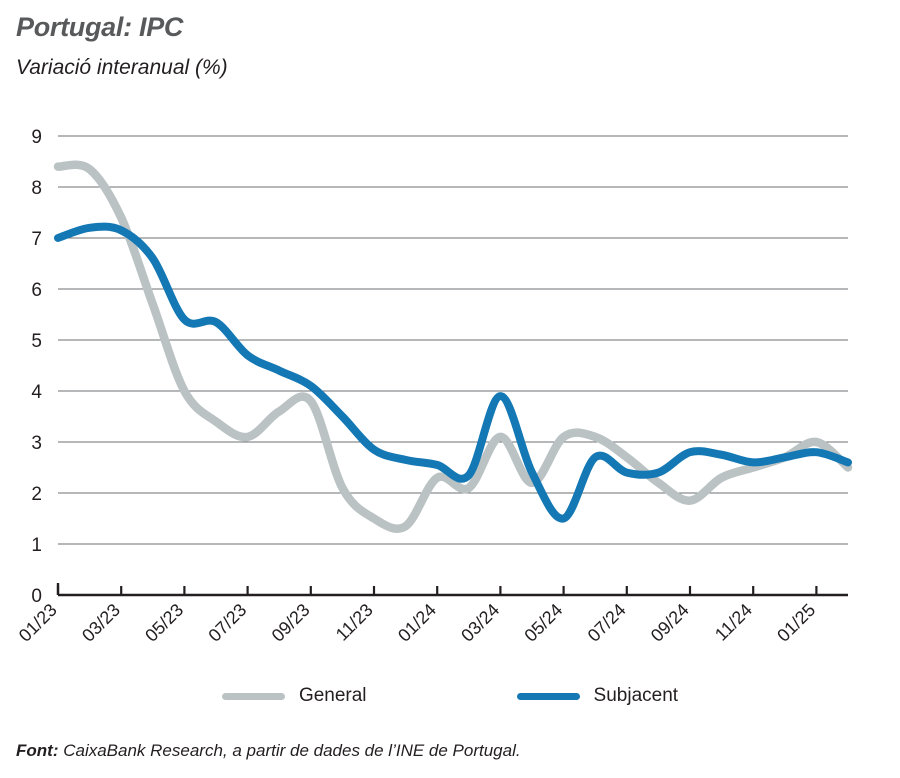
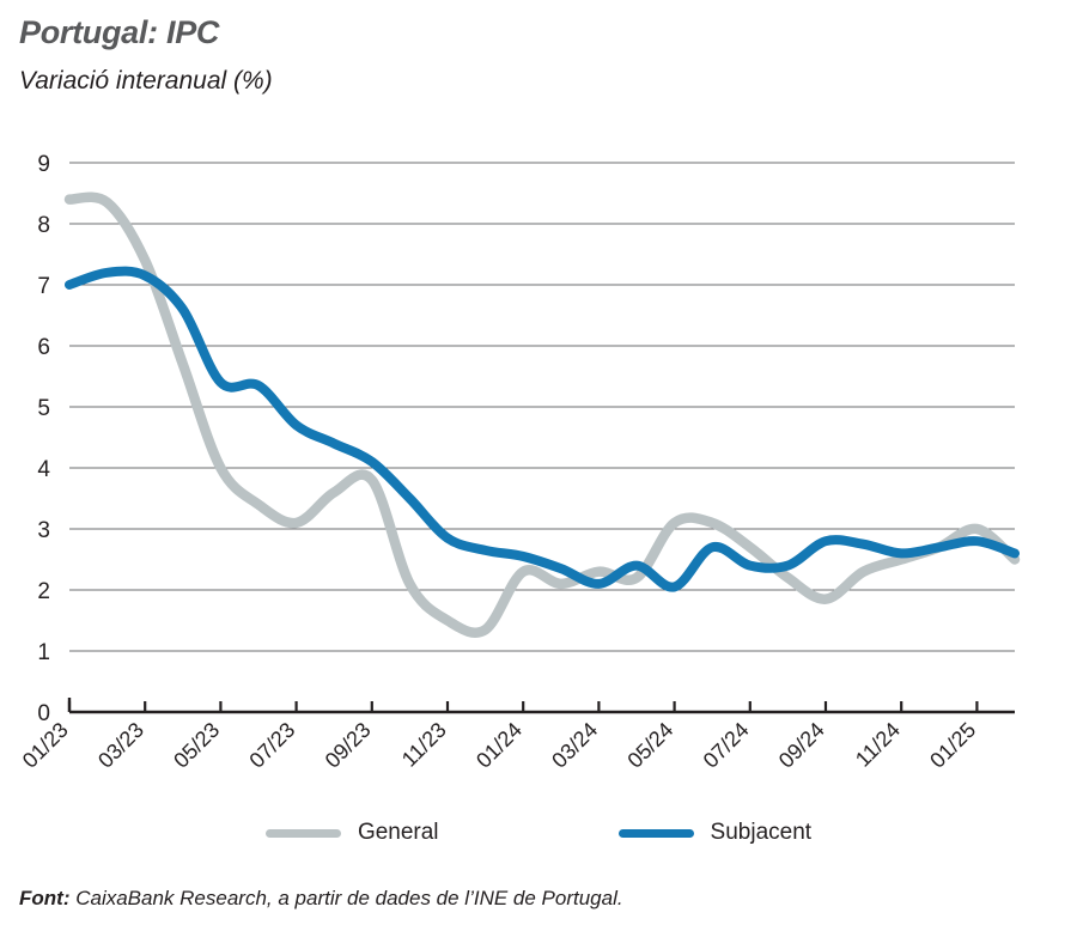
General/03/24: 3.1 -> 2.3
Subjacent/03/24: 3.9 -> 2.1
Subjacent/05/24: 1.5 -> 2.0
